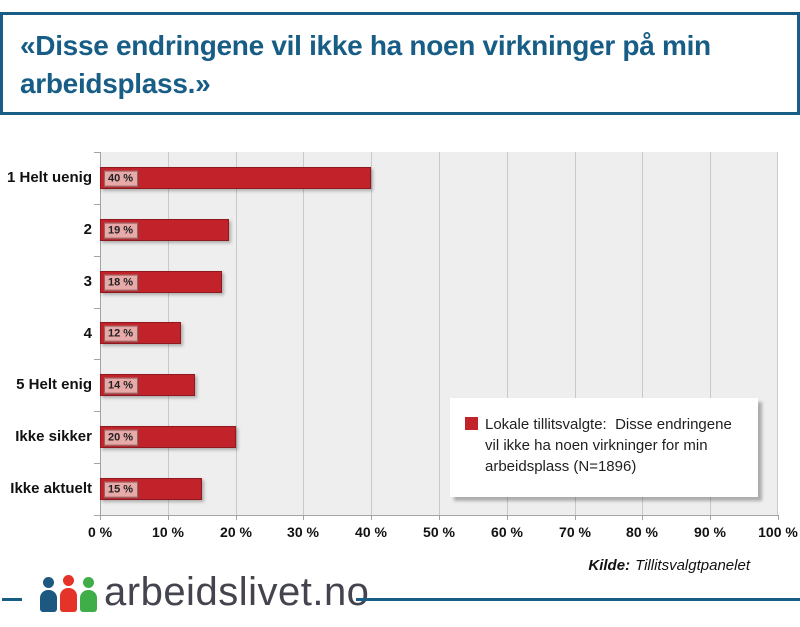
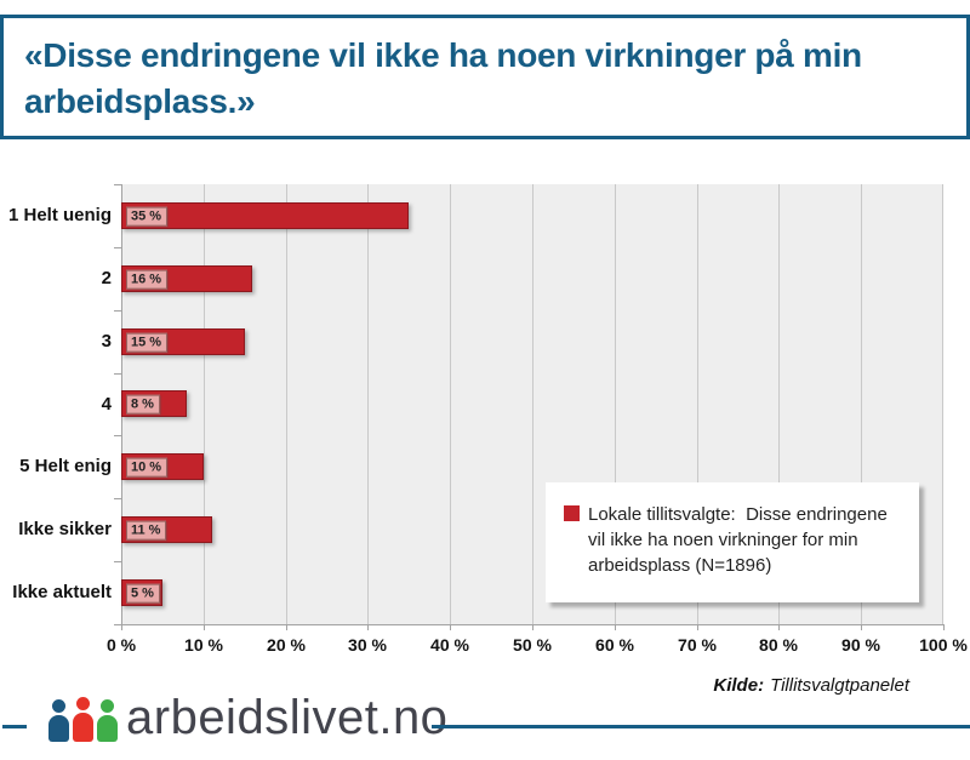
1 Helt uenig: 40 -> 35
2: 19 -> 16
3: 18 -> 15
4: 12 -> 8
5 Helt enig: 14 -> 10
Ikke sikker: 20 -> 11
Ikke aktuelt: 15 -> 5
